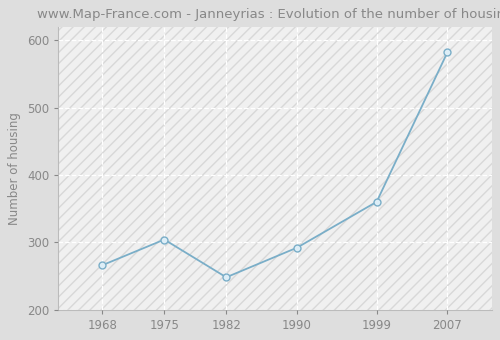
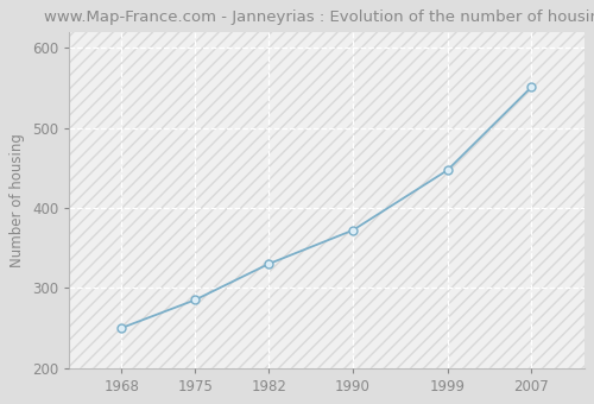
1968: 266 -> 250
1975: 304 -> 285
1982: 248 -> 330
1990: 292 -> 372
1999: 360 -> 447
2007: 582 -> 551
